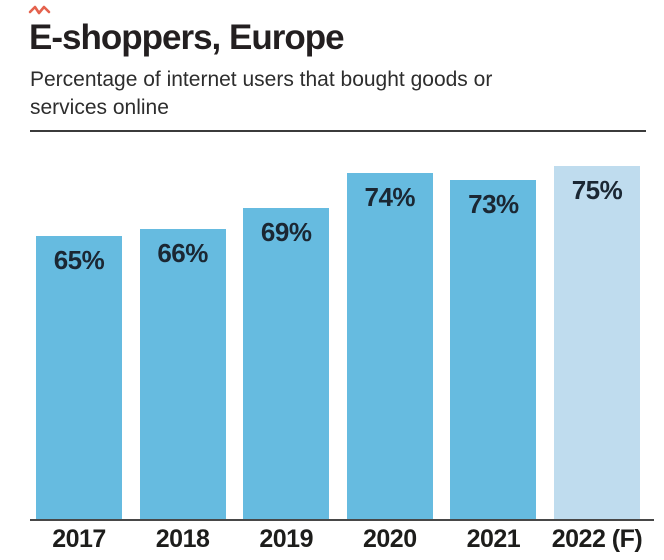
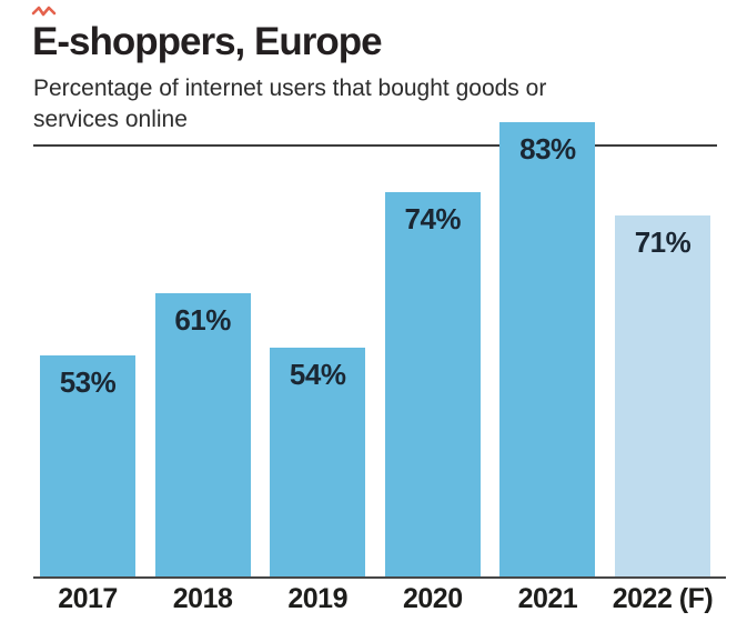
2017: 65% -> 53%
2018: 66% -> 61%
2019: 69% -> 54%
2021: 73% -> 83%
2022 (F): 75% -> 71%
